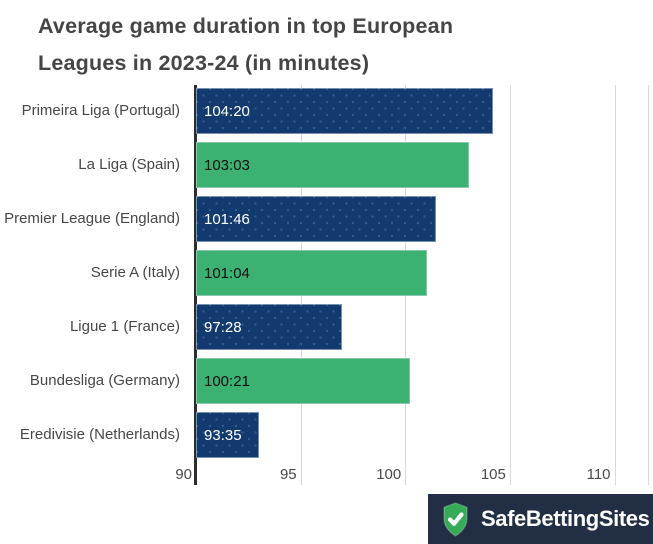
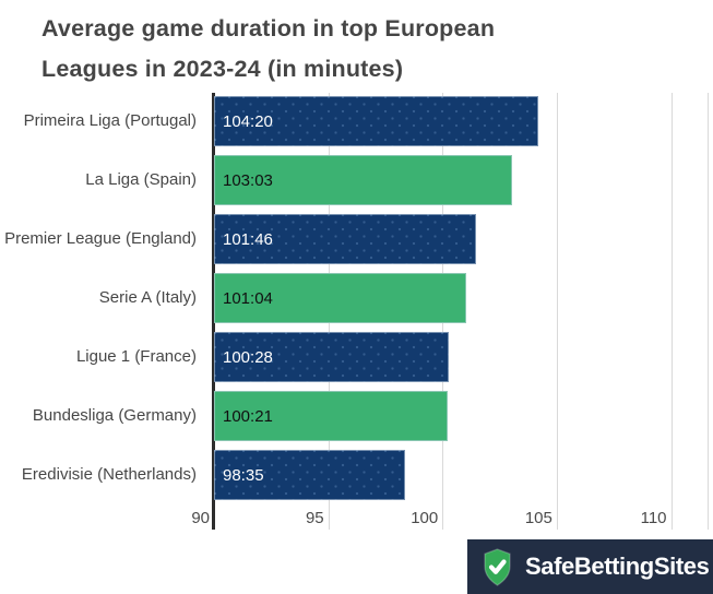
Ligue 1 (France): 97 -> 100
Eredivisie (Netherlands): 93 -> 98
